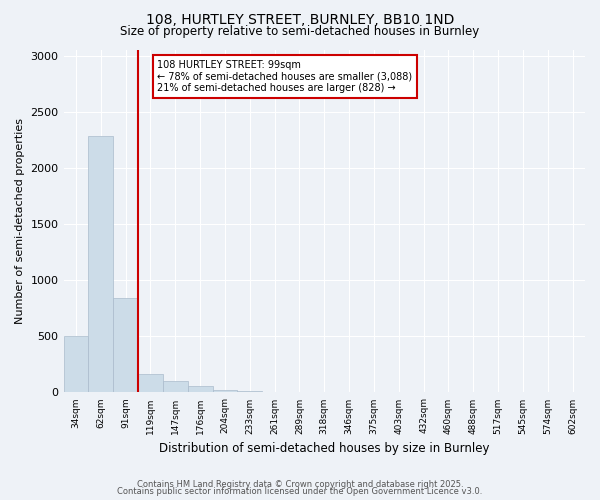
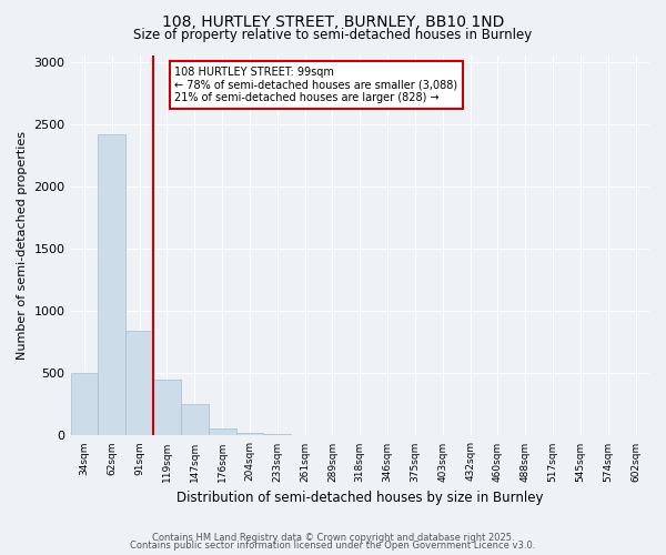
62sqm: 2280 -> 2420
119sqm: 160 -> 450
147sqm: 100 -> 250
